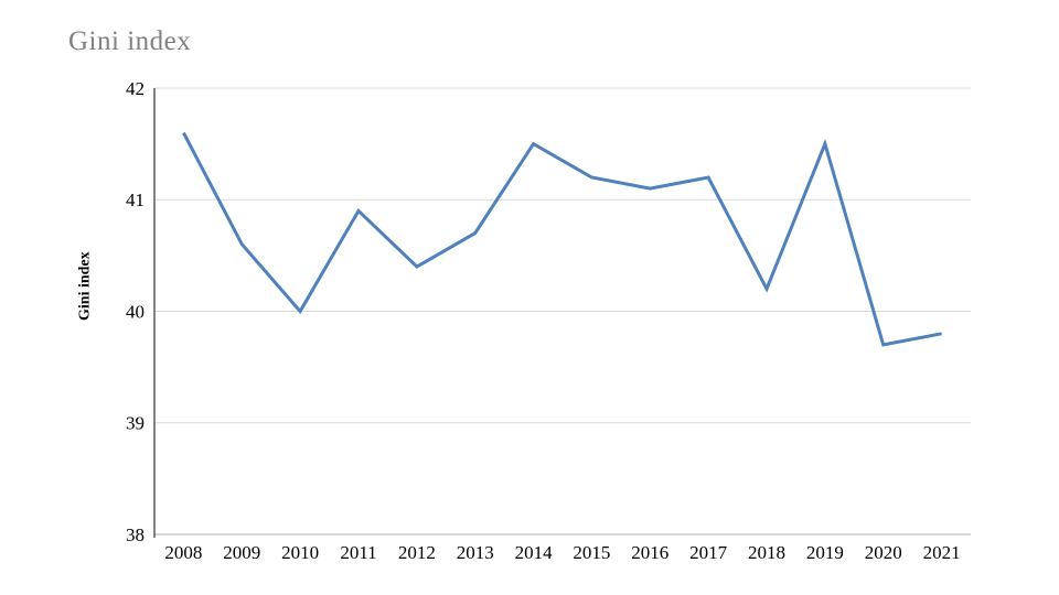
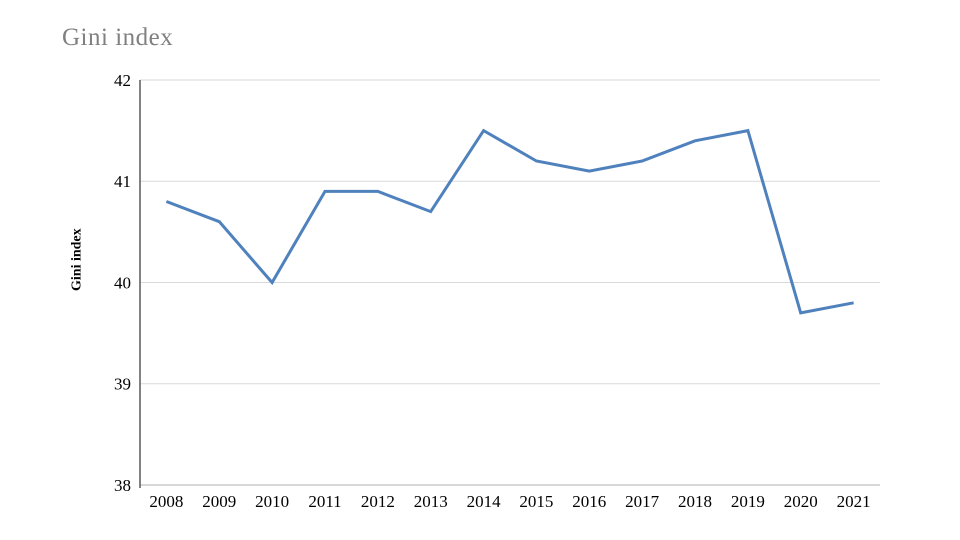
2008: 41.6 -> 40.8
2012: 40.4 -> 40.9
2018: 40.2 -> 41.4
